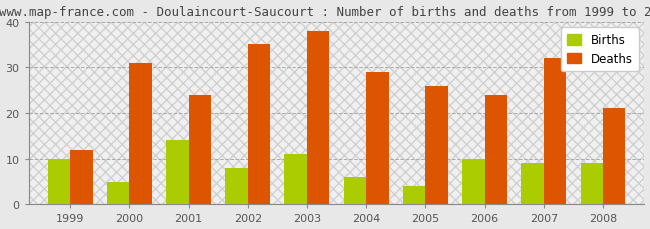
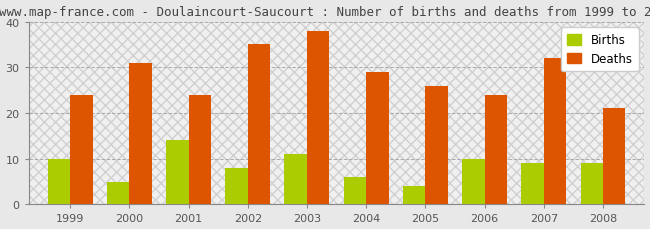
Deaths/1999: 12 -> 24
